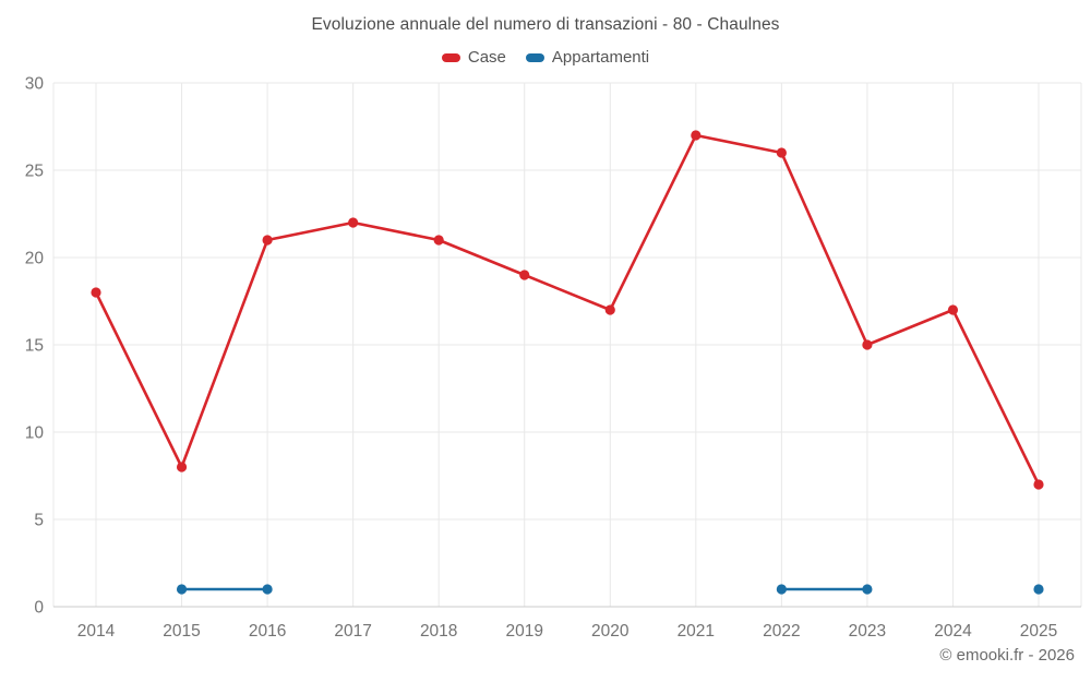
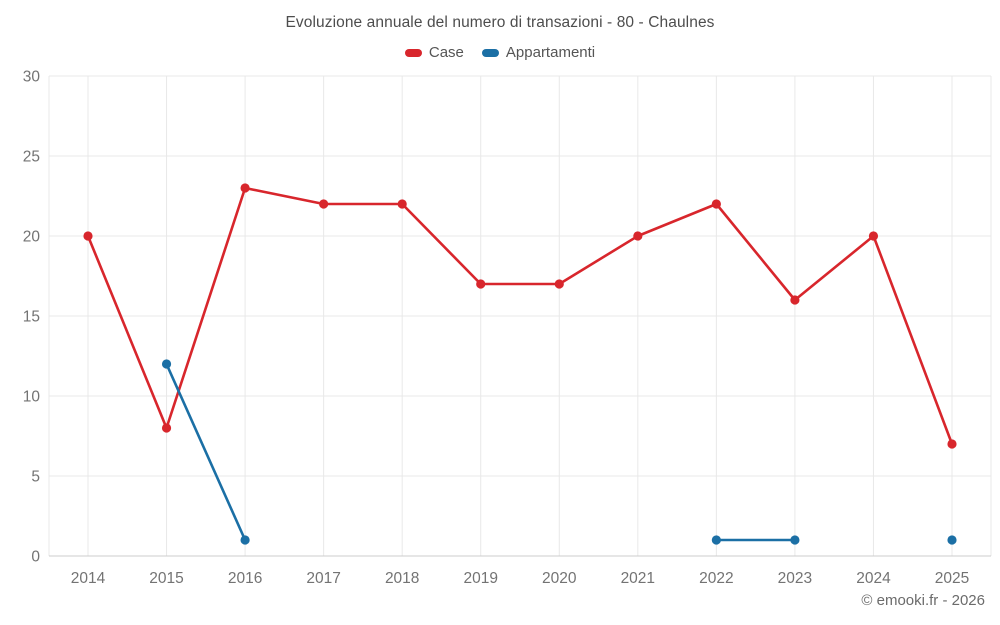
Case/2014: 18 -> 20
Appartamenti/2015: 1 -> 12
Case/2016: 21 -> 23
Case/2018: 21 -> 22
Case/2019: 19 -> 17
Case/2021: 27 -> 20
Case/2022: 26 -> 22
Case/2023: 15 -> 16
Case/2024: 17 -> 20
